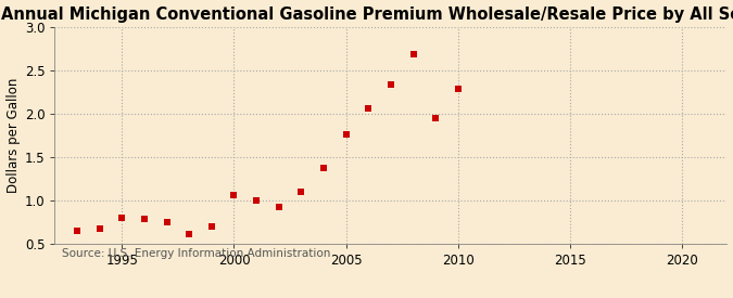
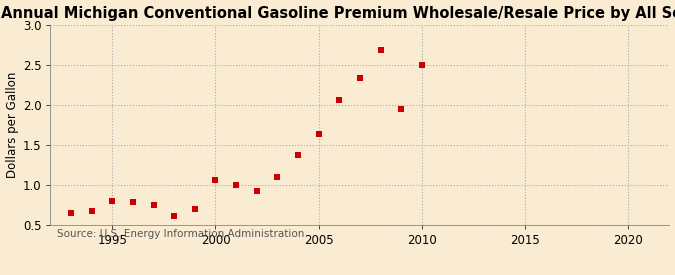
2005: 1.76 -> 1.64
2010: 2.29 -> 2.50
